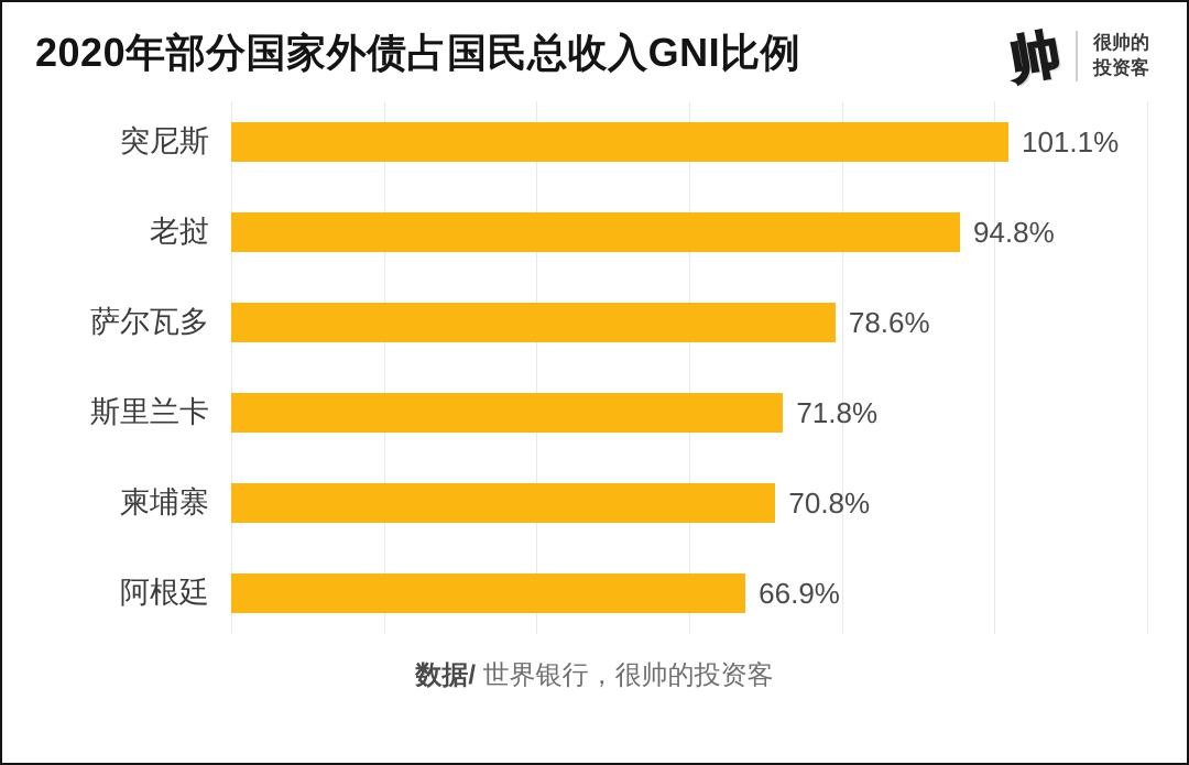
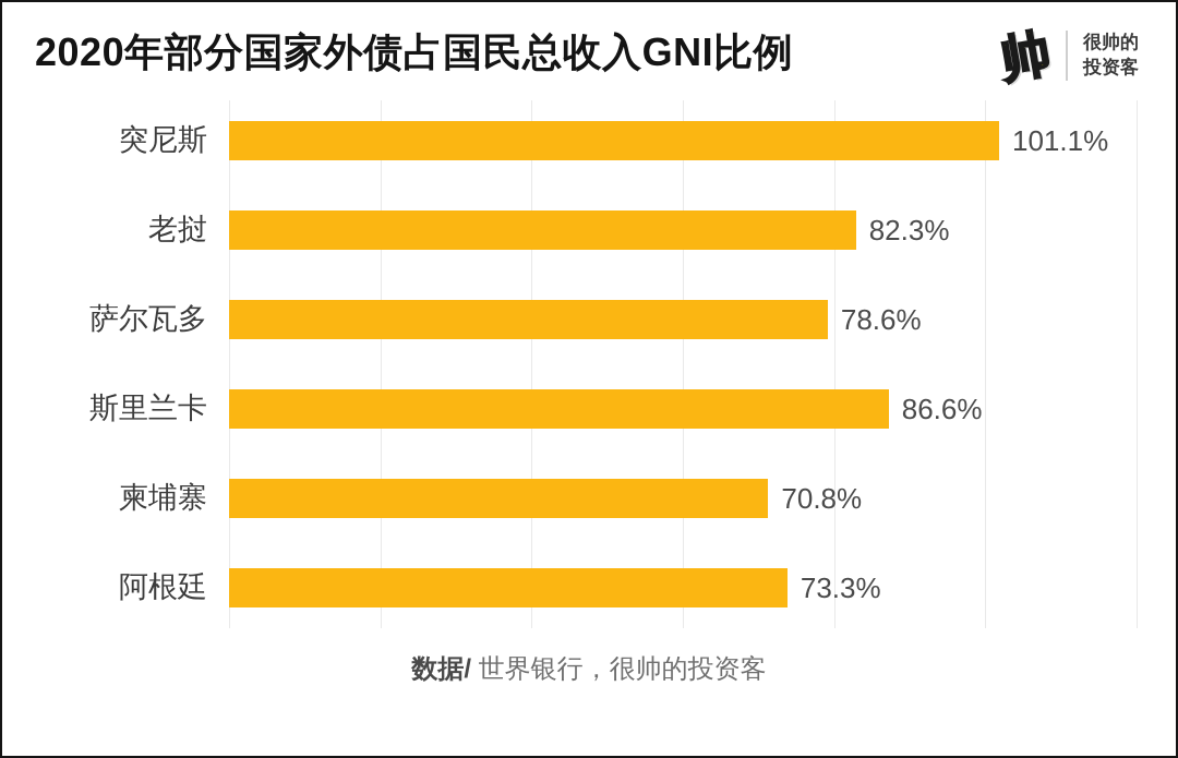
老挝: 94.8% -> 82.3%
斯里兰卡: 71.8% -> 86.6%
阿根廷: 66.9% -> 73.3%
